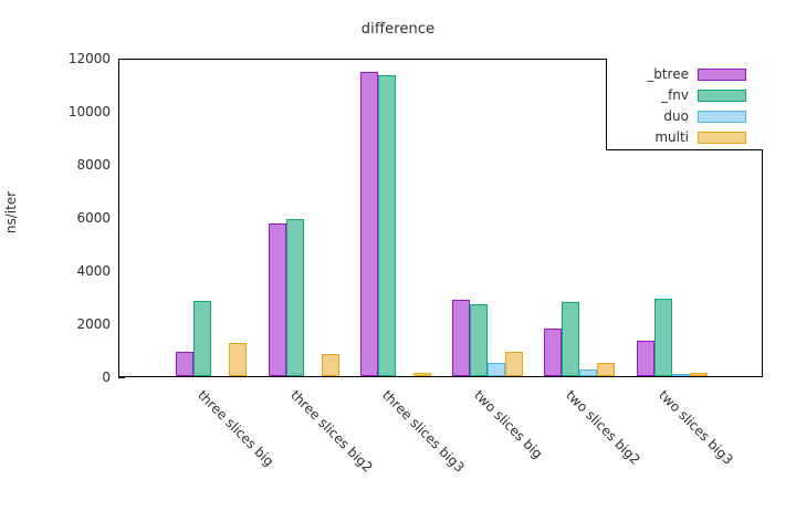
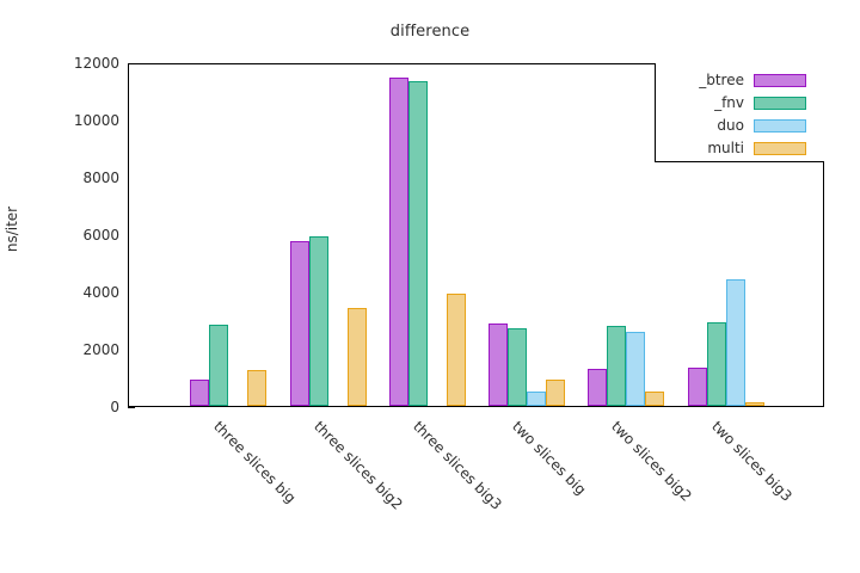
multi/three slices big2: 800 -> 3400
multi/three slices big3: 100 -> 3900
_btree/two slices big2: 1800 -> 1300
duo/two slices big2: 300 -> 2600
duo/two slices big3: 100 -> 4400
